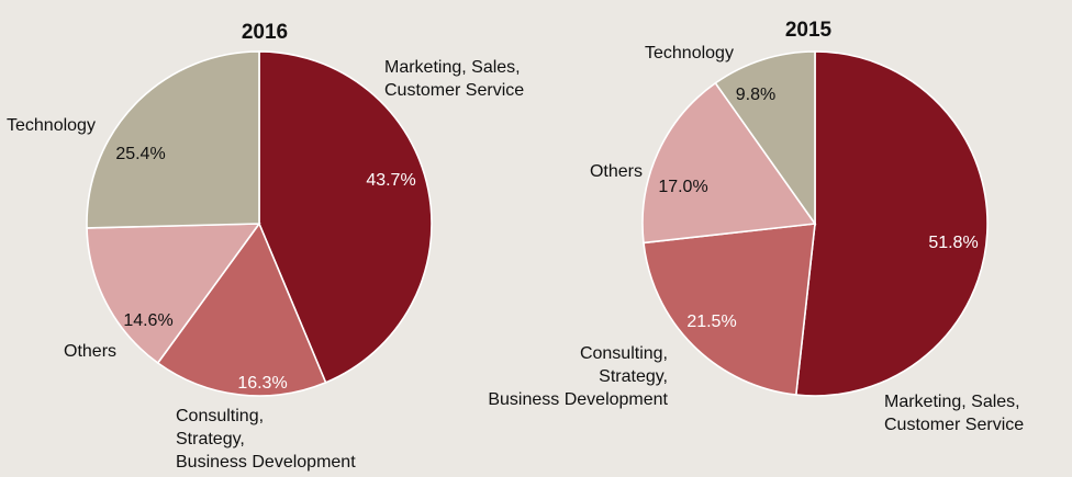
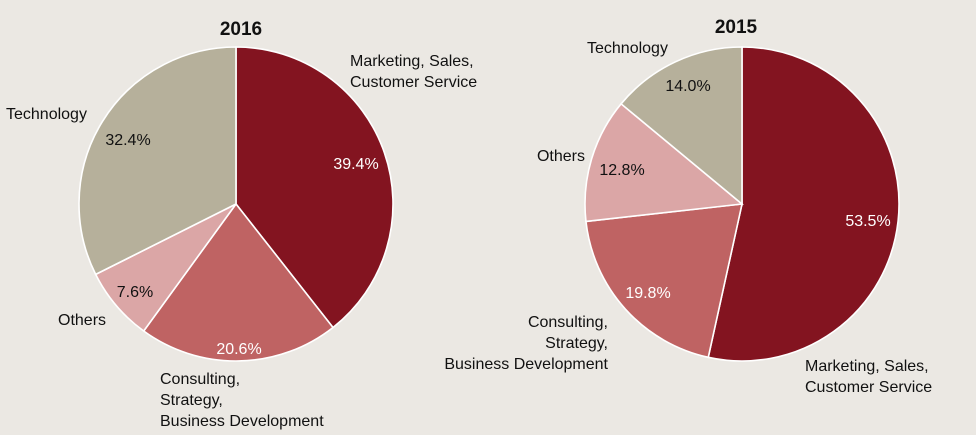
2016/Marketing, Sales, Customer Service: 43.7% -> 39.4%
2016/Consulting, Strategy, Business Development: 16.3% -> 20.6%
2016/Others: 14.6% -> 7.6%
2016/Technology: 25.4% -> 32.4%
2015/Marketing, Sales, Customer Service: 51.8% -> 53.5%
2015/Consulting, Strategy, Business Development: 21.5% -> 19.8%
2015/Others: 17.0% -> 12.8%
2015/Technology: 9.8% -> 14.0%
